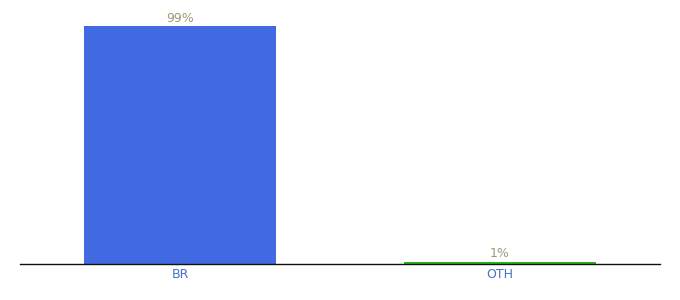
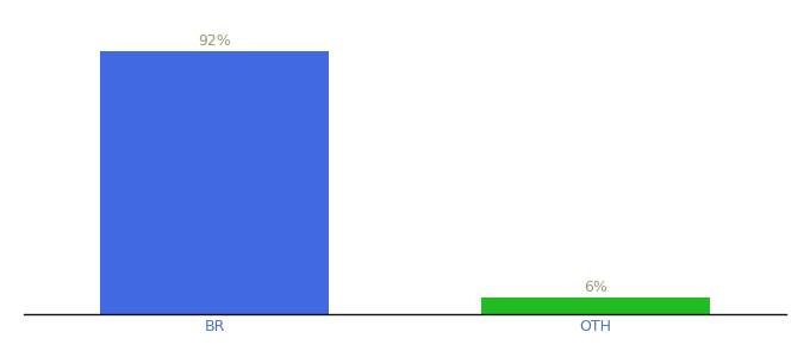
BR: 99% -> 92%
OTH: 1% -> 6%
